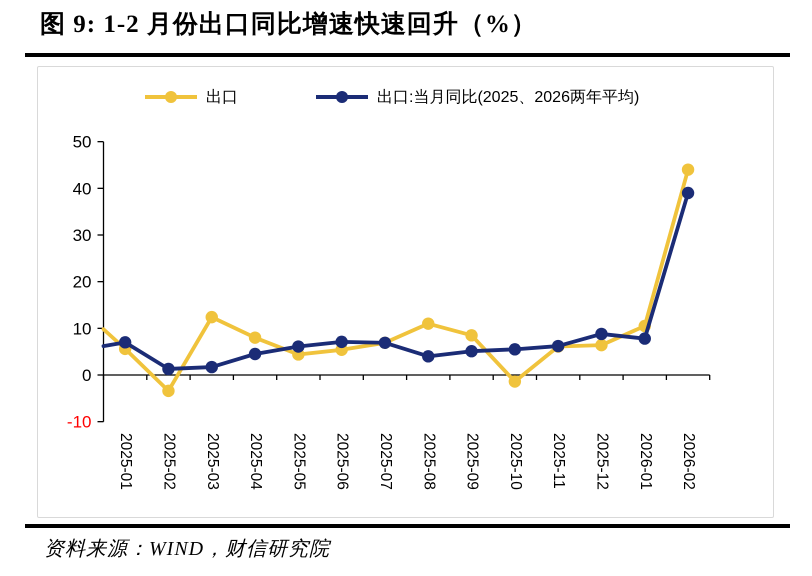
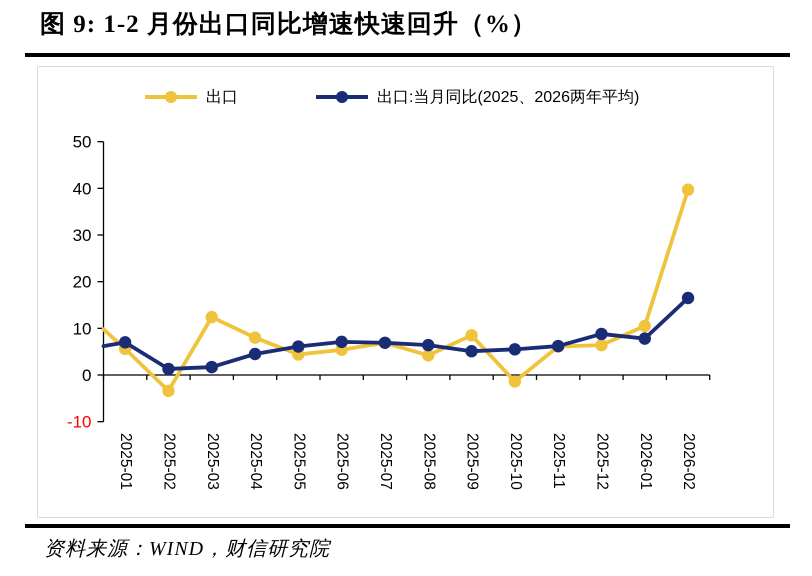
出口/2025-08: 11 -> 4
出口:当月同比(2025、2026两年平均)/2025-08: 4 -> 6
出口/2026-02: 44 -> 40
出口:当月同比(2025、2026两年平均)/2026-02: 39 -> 16
